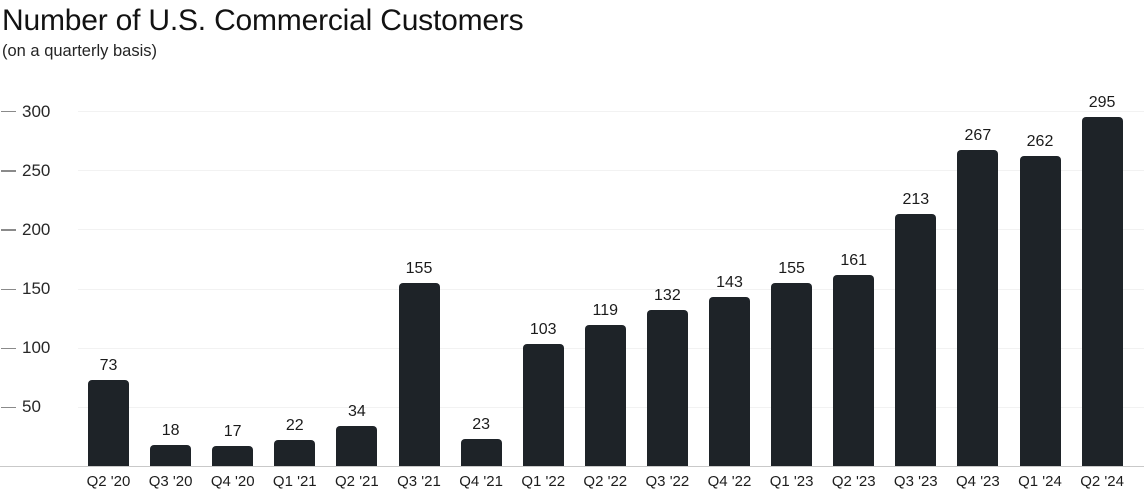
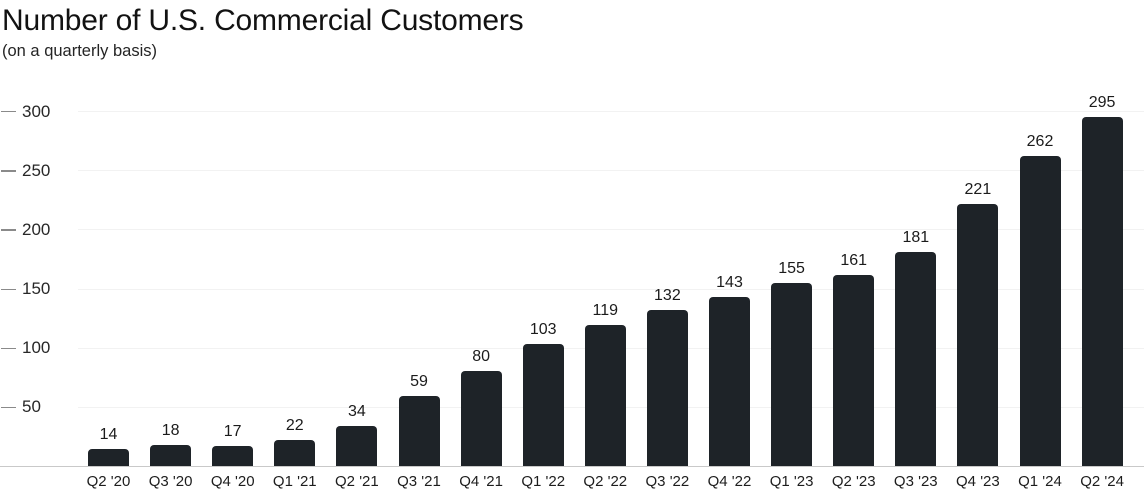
Q2 '20: 73 -> 14
Q3 '21: 155 -> 59
Q4 '21: 23 -> 80
Q3 '23: 213 -> 181
Q4 '23: 267 -> 221
